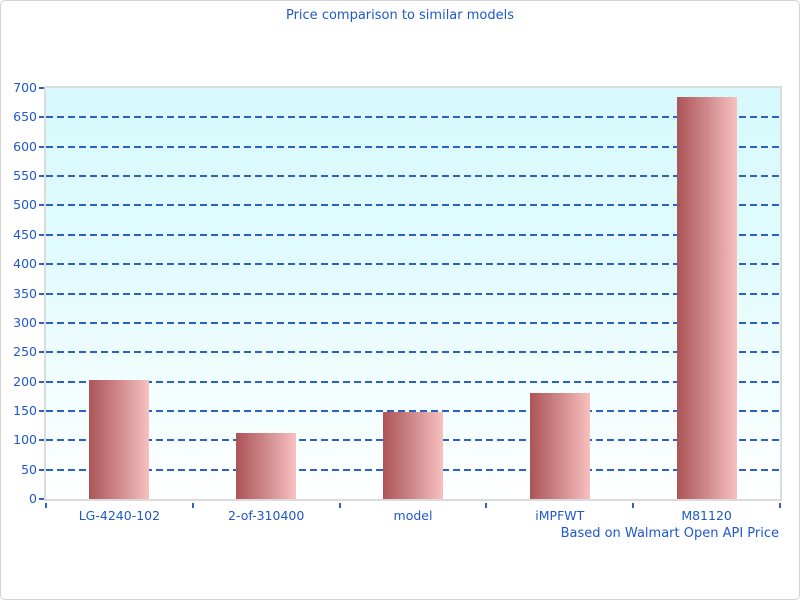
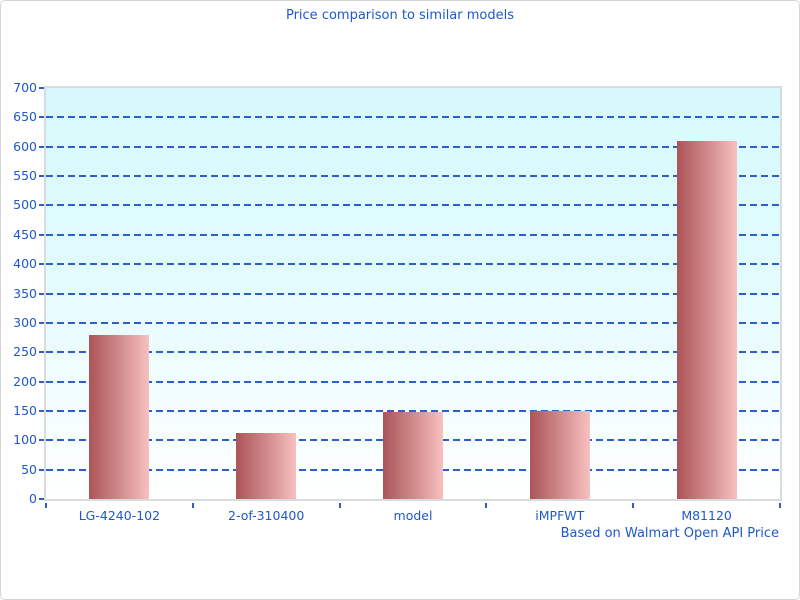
LG-4240-102: 200 -> 280
iMPFWT: 180 -> 150
M81120: 680 -> 610
